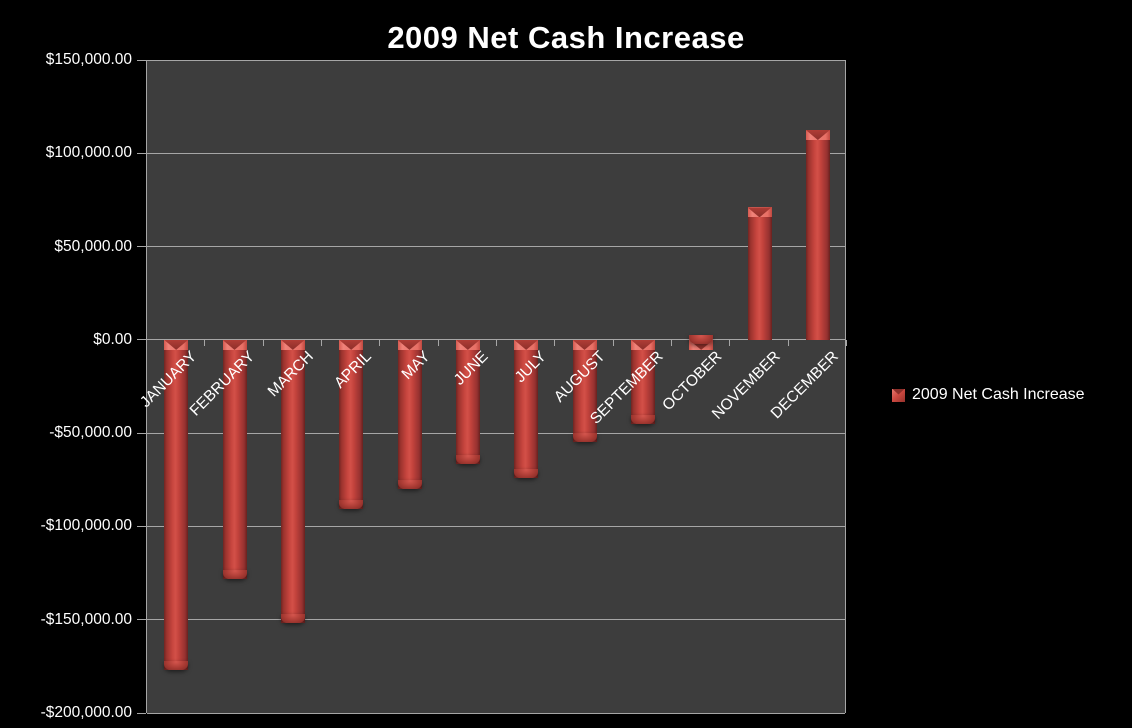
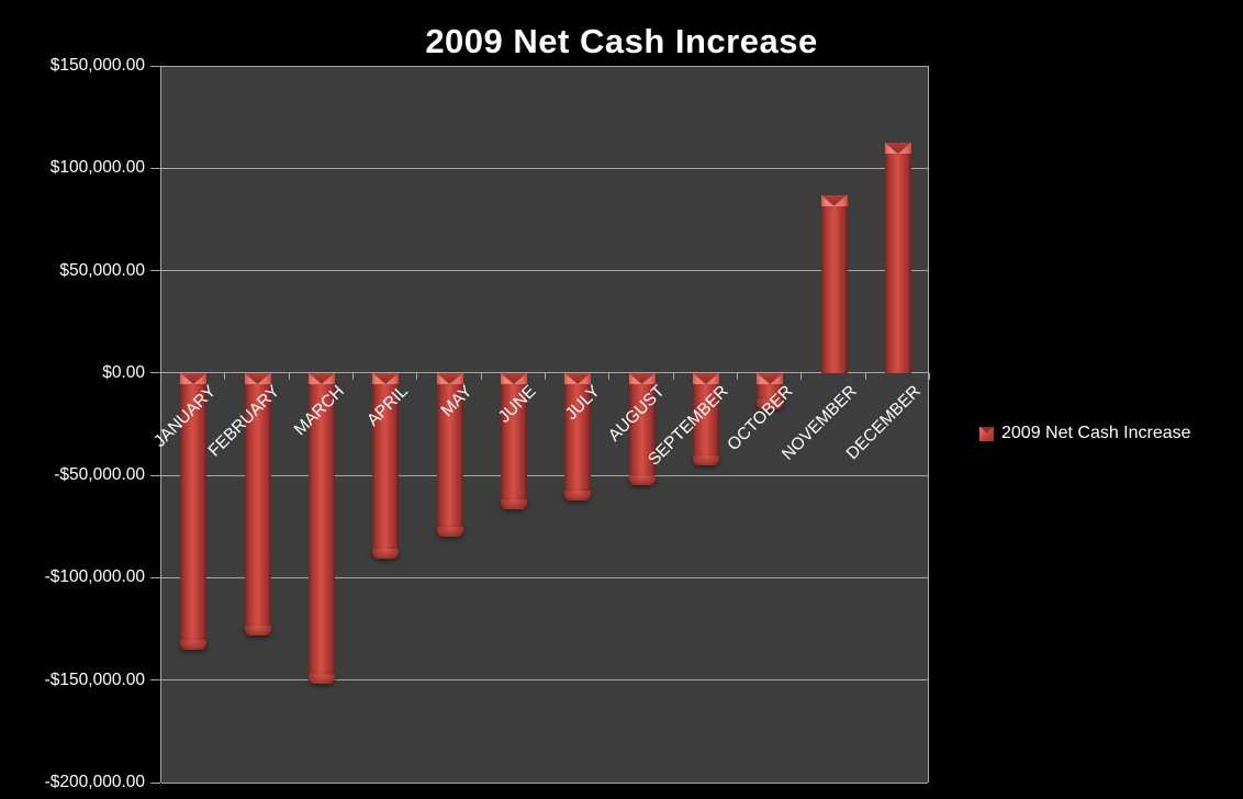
JANUARY: -$177000 -> -$135000
JULY: -$74000 -> -$62000
OCTOBER: -$2000 -> -$18000
NOVEMBER: $71000 -> $87000
